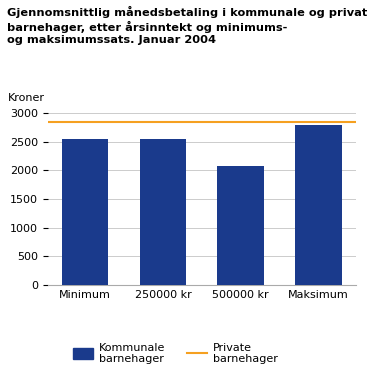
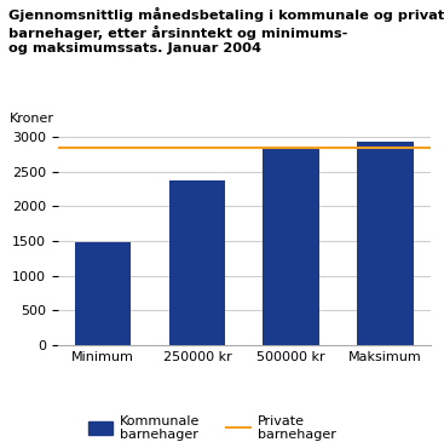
Minimum: 2540 -> 1480
250000 kr: 2540 -> 2380
500000 kr: 2080 -> 2820
Maksimum: 2800 -> 2940
